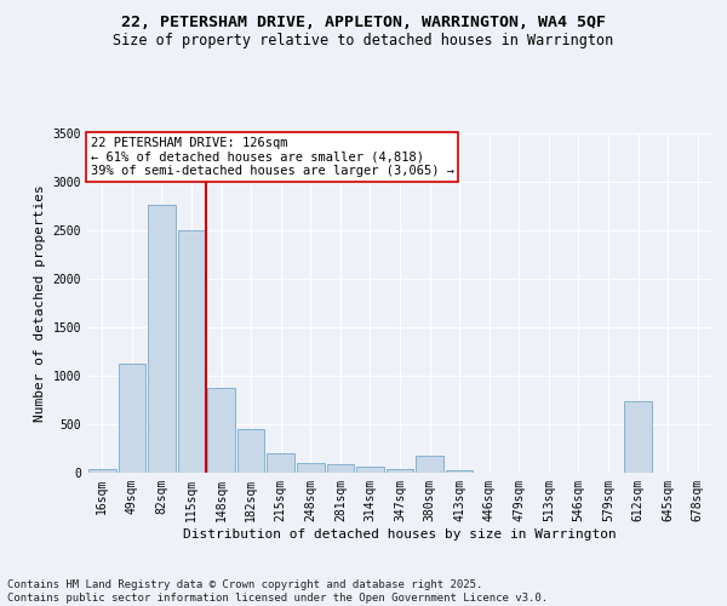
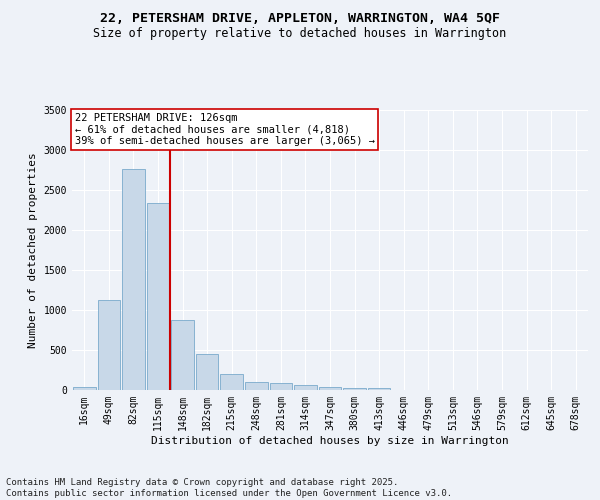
115sqm: 2500 -> 2340
380sqm: 180 -> 20
612sqm: 740 -> 0
